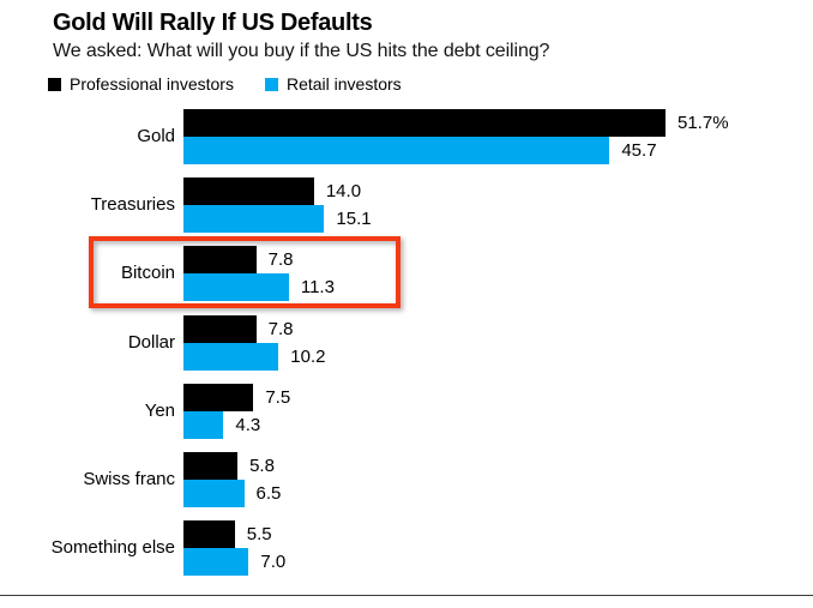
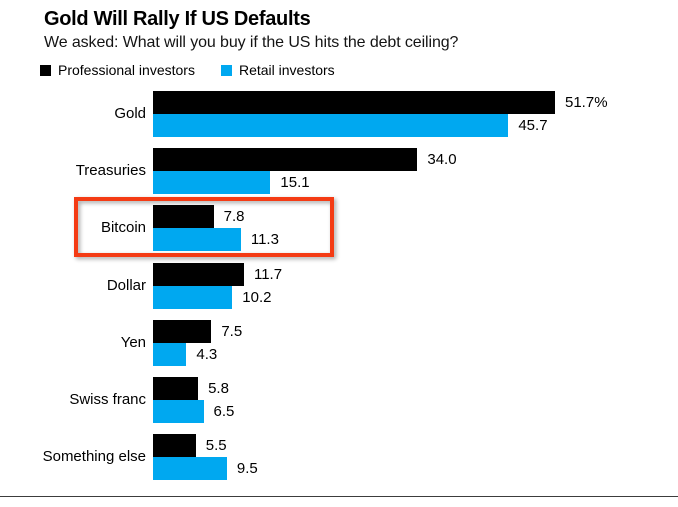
Professional investors/Treasuries: 14.0 -> 34.0
Professional investors/Dollar: 7.8 -> 11.7
Retail investors/Something else: 7.0 -> 9.5
